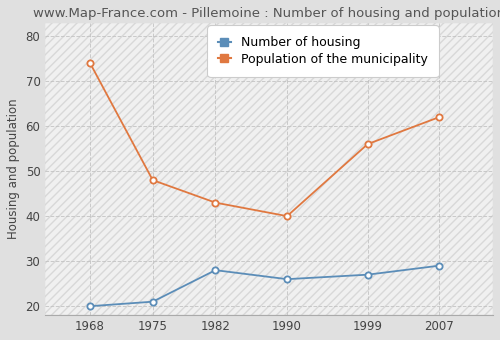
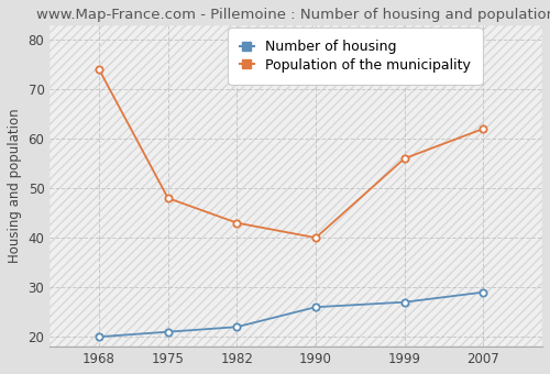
Number of housing/1982: 28 -> 22
